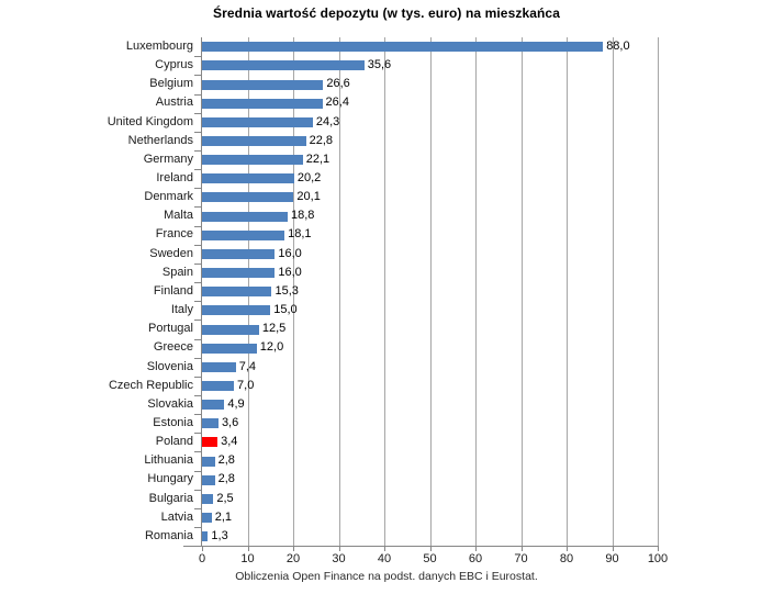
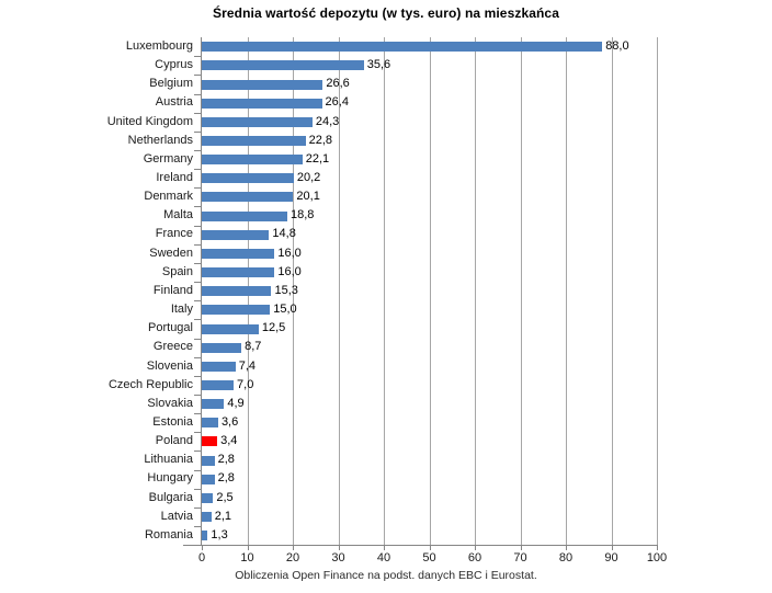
France: 18,1 -> 14,8
Greece: 12,0 -> 8,7
